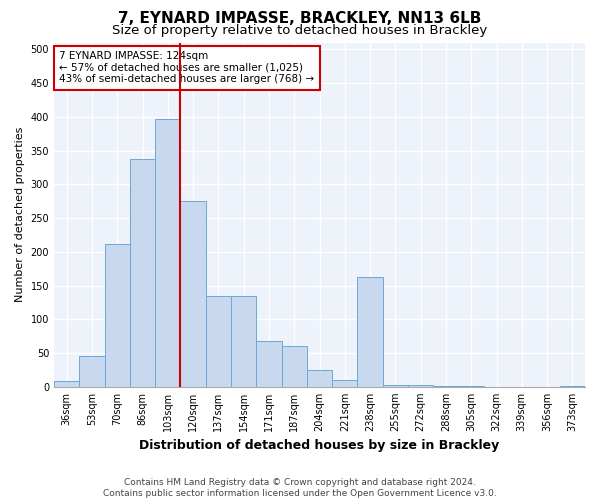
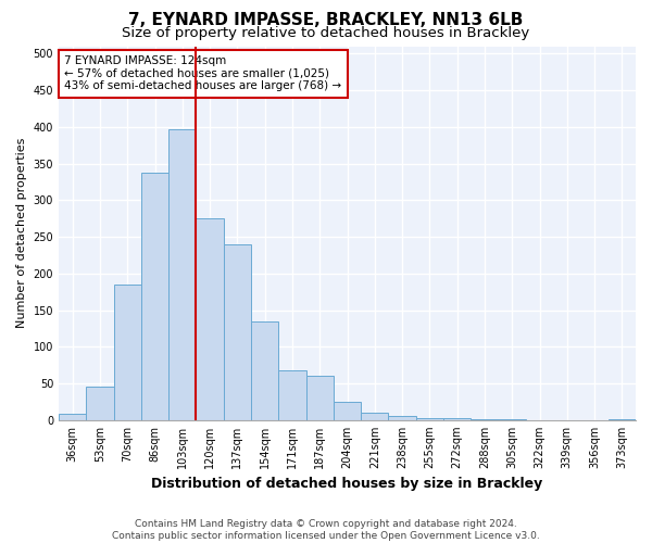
70sqm: 212 -> 185
137sqm: 134 -> 240
238sqm: 162 -> 5
